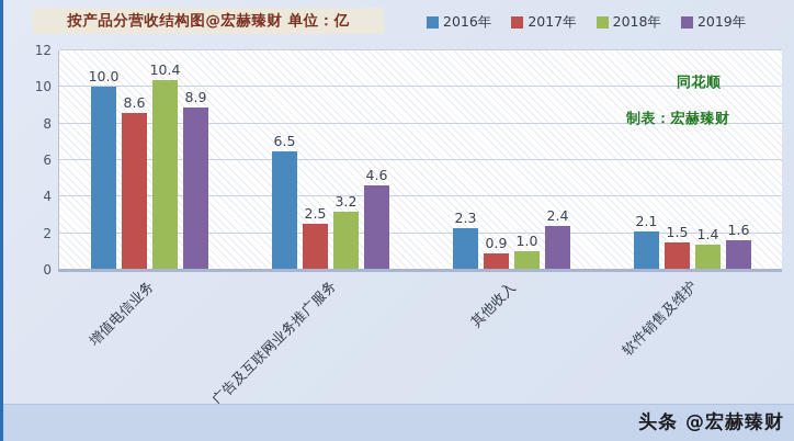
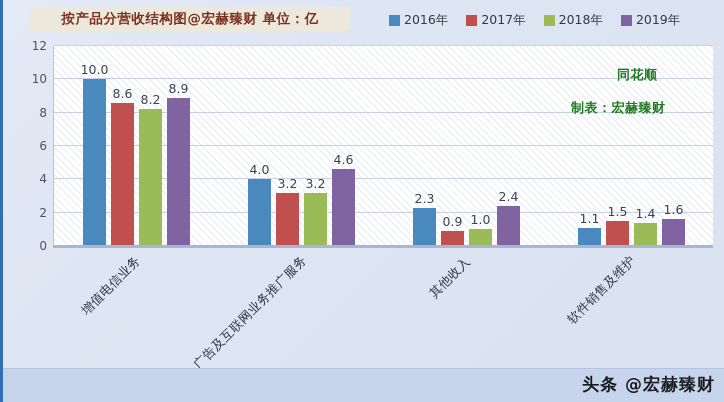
2018年/增值电信业务: 10.4 -> 8.2
2016年/广告及互联网业务推广服务: 6.5 -> 4.0
2017年/广告及互联网业务推广服务: 2.5 -> 3.2
2016年/软件销售及维护: 2.1 -> 1.1
